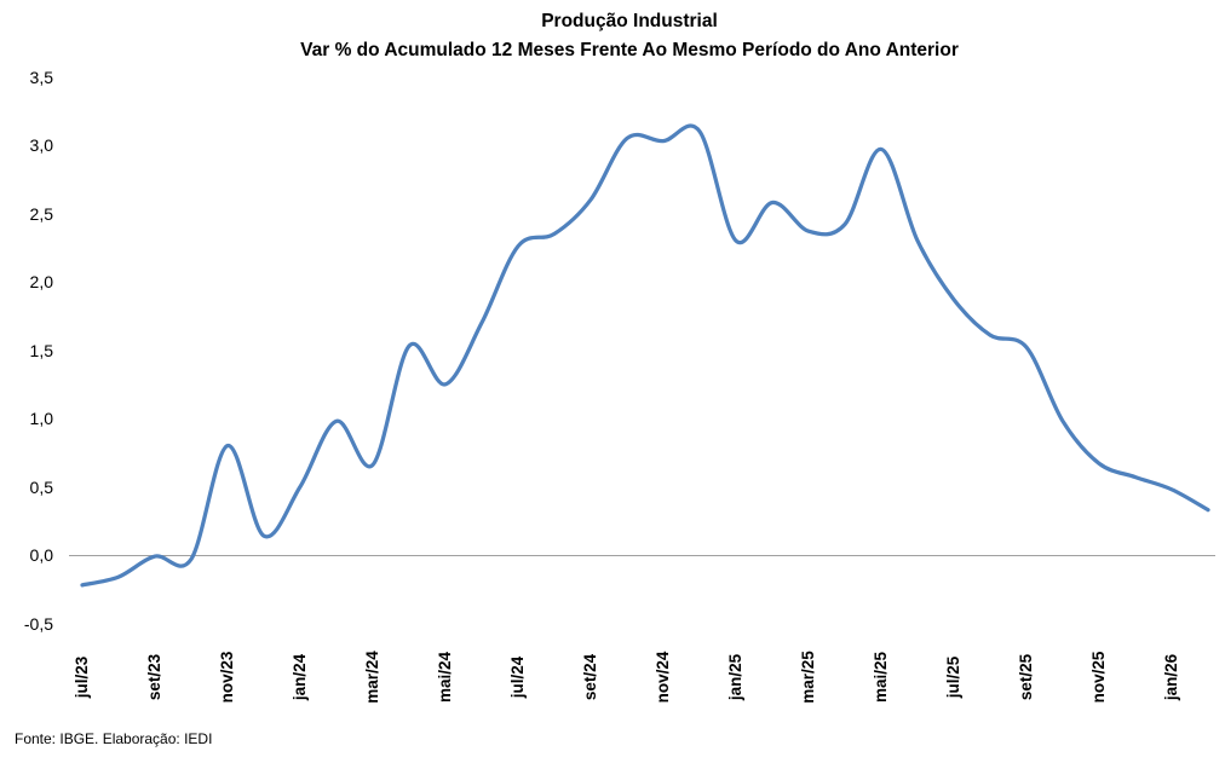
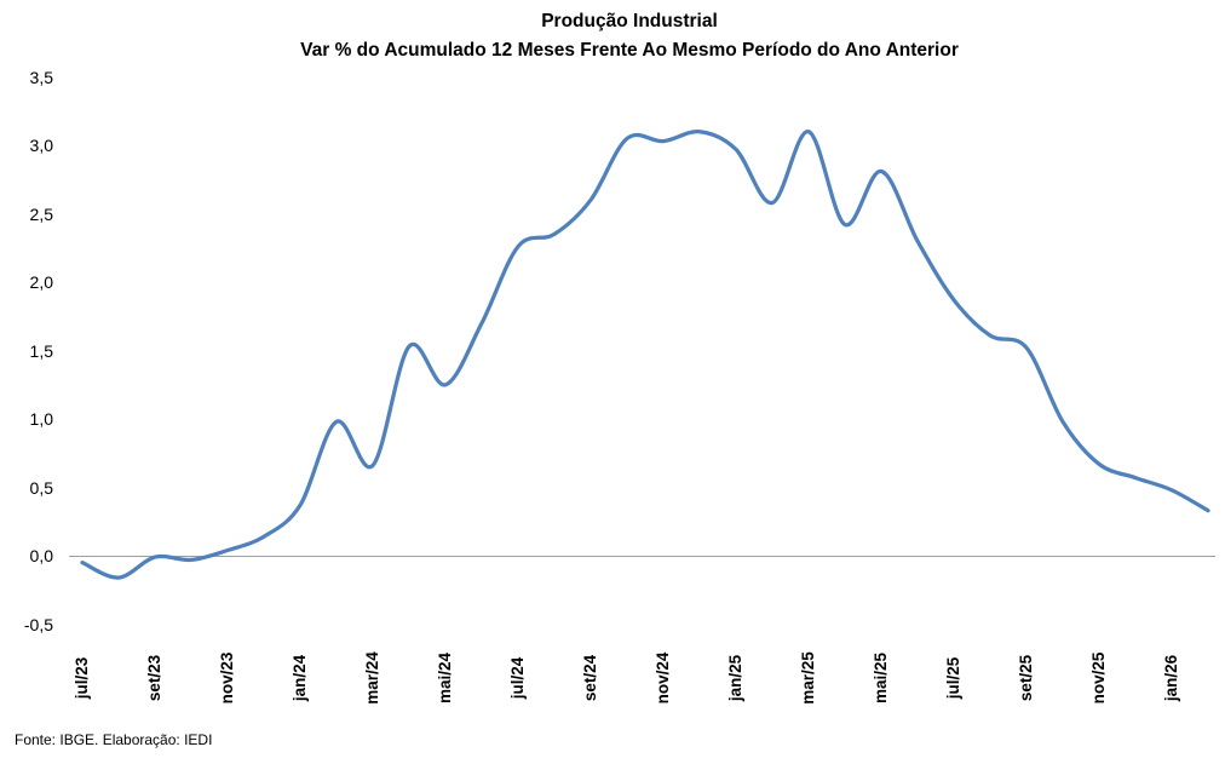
jul/23: -0,22 -> -0,05
nov/23: 0,80 -> 0,04
jan/24: 0,50 -> 0,37
jan/25: 2,30 -> 2,97
mar/25: 2,37 -> 3,10
mai/25: 2,97 -> 2,81
